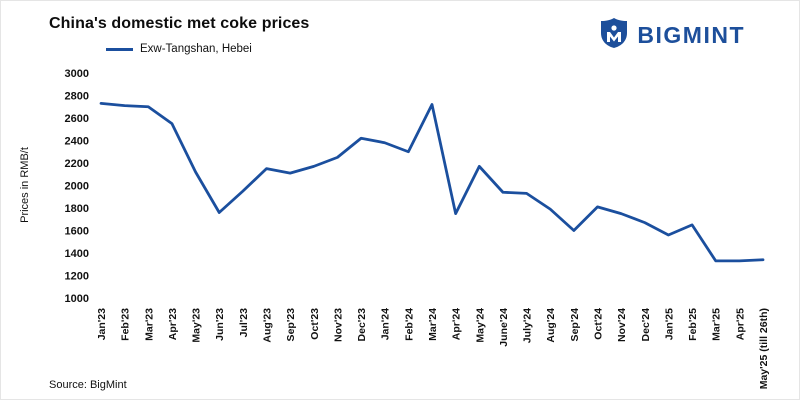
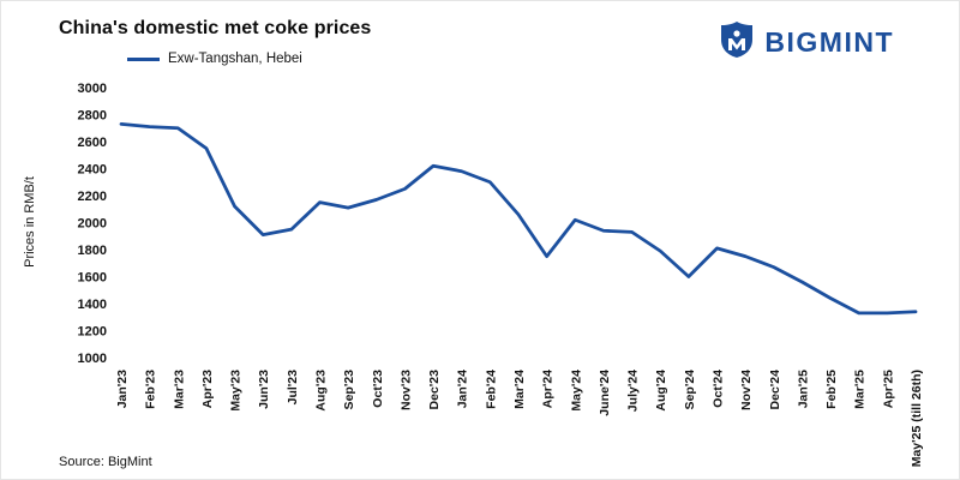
Jun'23: 1760 -> 1910
Mar'24: 2720 -> 2060
May'24: 2170 -> 2020
Feb'25: 1650 -> 1440
